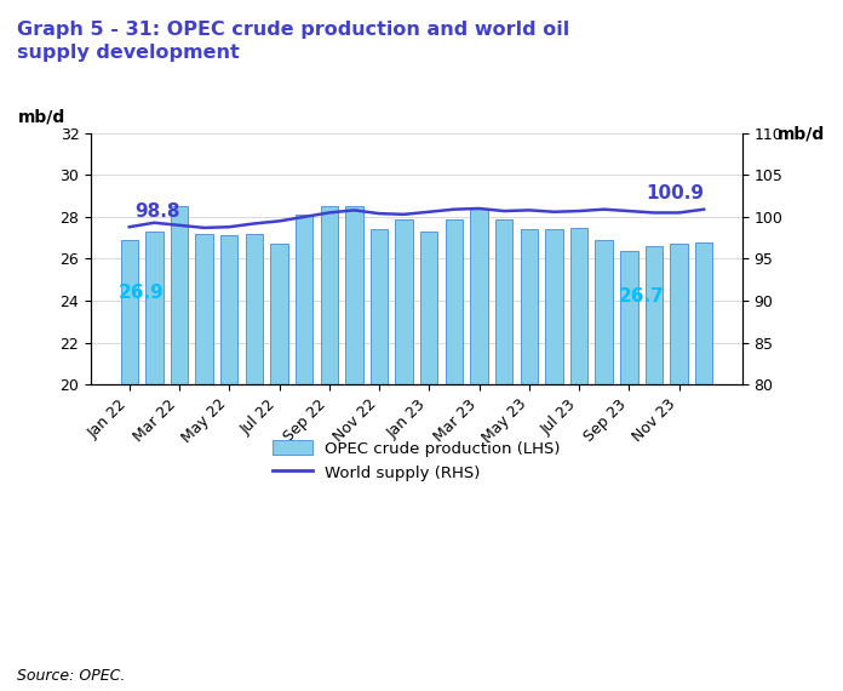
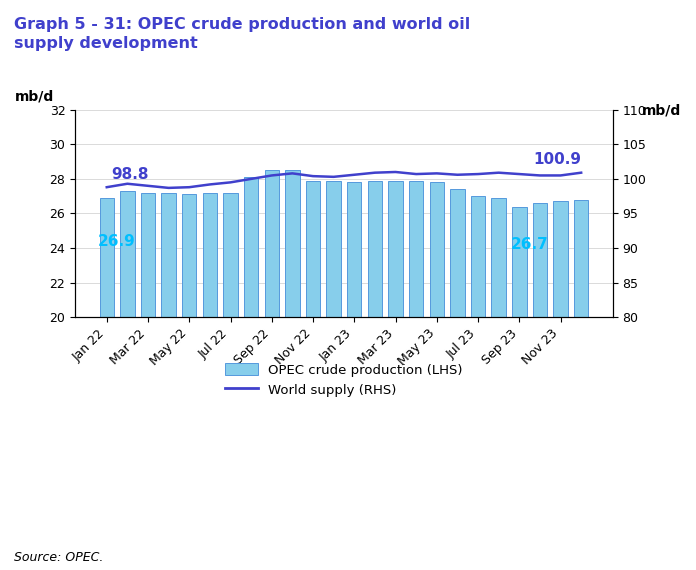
OPEC crude production (LHS)/Mar 22: 28.5 -> 27.2
OPEC crude production (LHS)/Jul 22: 26.7 -> 27.2
OPEC crude production (LHS)/Nov 22: 27.4 -> 27.9
OPEC crude production (LHS)/Jan 23: 27.3 -> 27.8
OPEC crude production (LHS)/Mar 23: 28.4 -> 27.9
OPEC crude production (LHS)/May 23: 27.4 -> 27.8
OPEC crude production (LHS)/Jul 23: 27.5 -> 27.0
